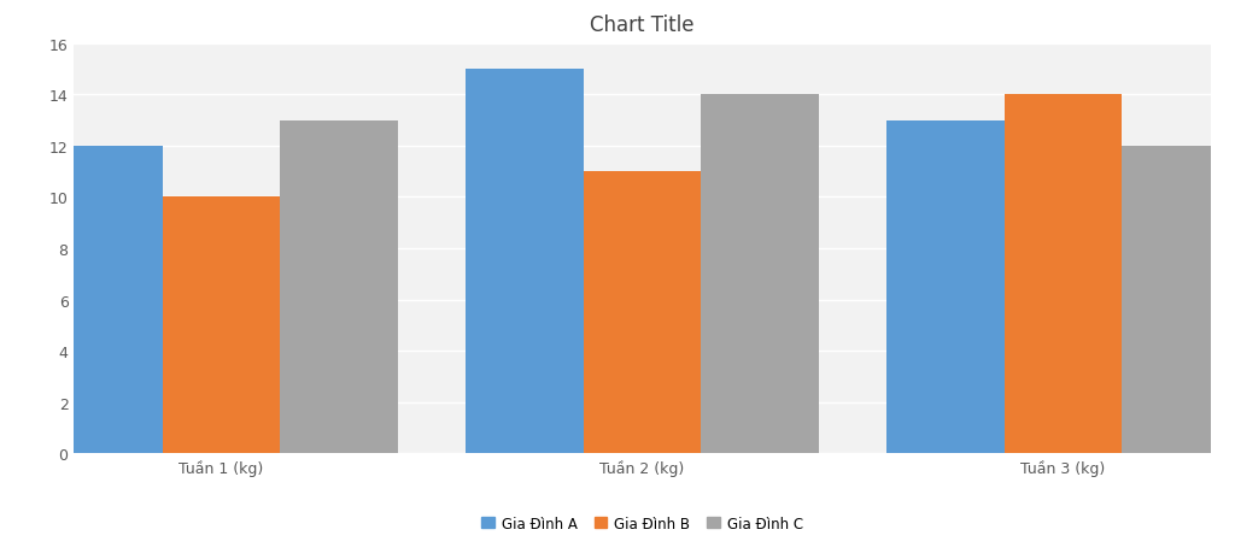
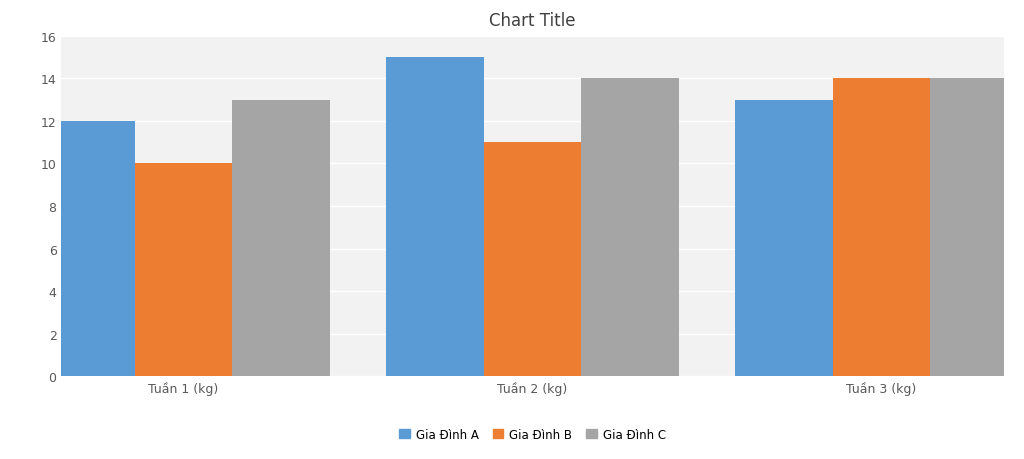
Gia Đình C/Tuần 3 (kg): 12 -> 14
